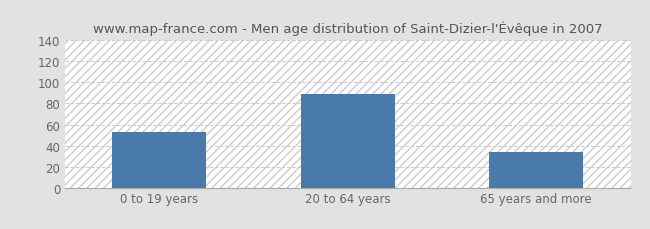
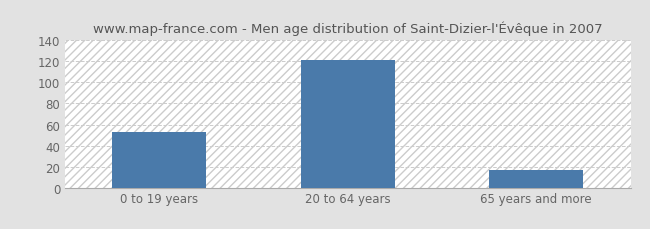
20 to 64 years: 89 -> 121
65 years and more: 34 -> 17
